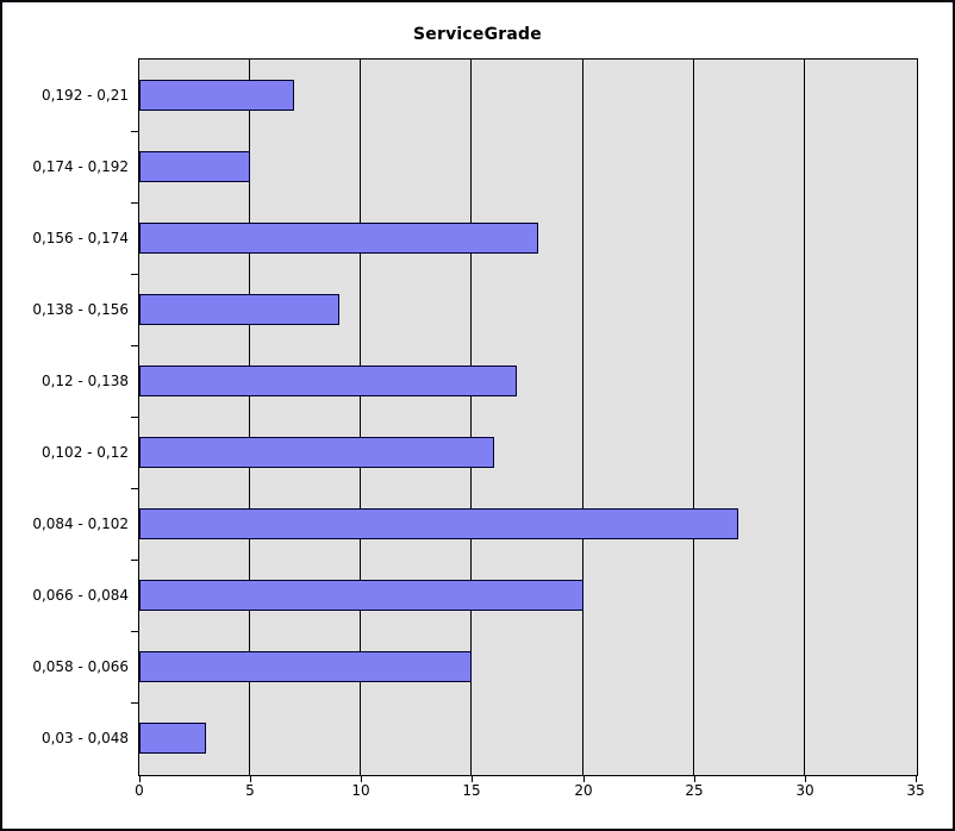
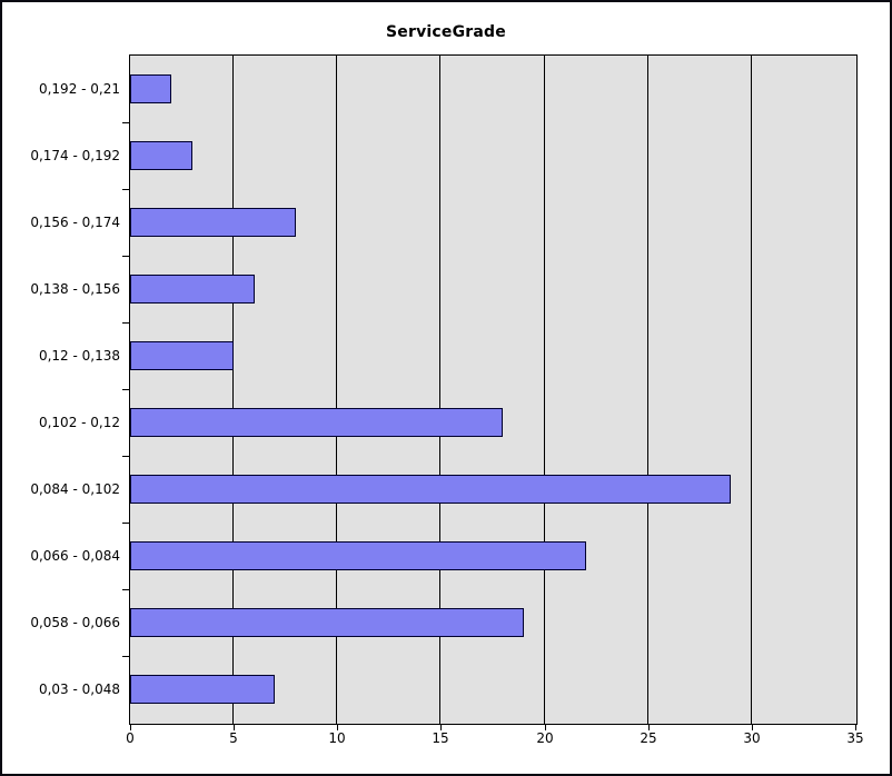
0,192 - 0,21: 7 -> 2
0,174 - 0,192: 5 -> 3
0,156 - 0,174: 18 -> 8
0,138 - 0,156: 9 -> 6
0,12 - 0,138: 17 -> 5
0,102 - 0,12: 16 -> 18
0,084 - 0,102: 27 -> 29
0,066 - 0,084: 20 -> 22
0,058 - 0,066: 15 -> 19
0,03 - 0,048: 3 -> 7
